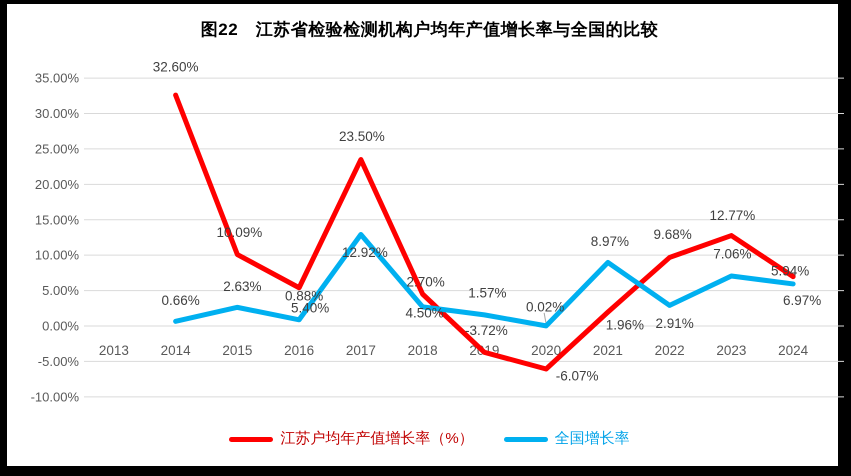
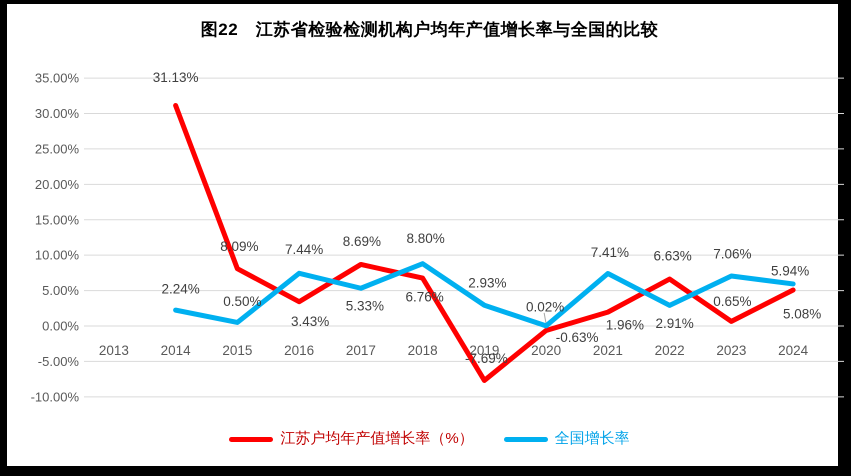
江苏户均年产值增长率（%）/2014: 32.60% -> 31.13%
全国增长率/2014: 0.66% -> 2.24%
江苏户均年产值增长率（%）/2015: 10.09% -> 8.09%
全国增长率/2015: 2.63% -> 0.50%
江苏户均年产值增长率（%）/2016: 5.40% -> 3.43%
全国增长率/2016: 0.88% -> 7.44%
江苏户均年产值增长率（%）/2017: 23.50% -> 8.69%
全国增长率/2017: 12.92% -> 5.33%
江苏户均年产值增长率（%）/2018: 4.50% -> 6.76%
全国增长率/2018: 2.70% -> 8.80%
江苏户均年产值增长率（%）/2019: -3.72% -> -7.69%
全国增长率/2019: 1.57% -> 2.93%
江苏户均年产值增长率（%）/2020: -6.07% -> -0.63%
全国增长率/2021: 8.97% -> 7.41%
江苏户均年产值增长率（%）/2022: 9.68% -> 6.63%
江苏户均年产值增长率（%）/2023: 12.77% -> 0.65%
江苏户均年产值增长率（%）/2024: 6.97% -> 5.08%
